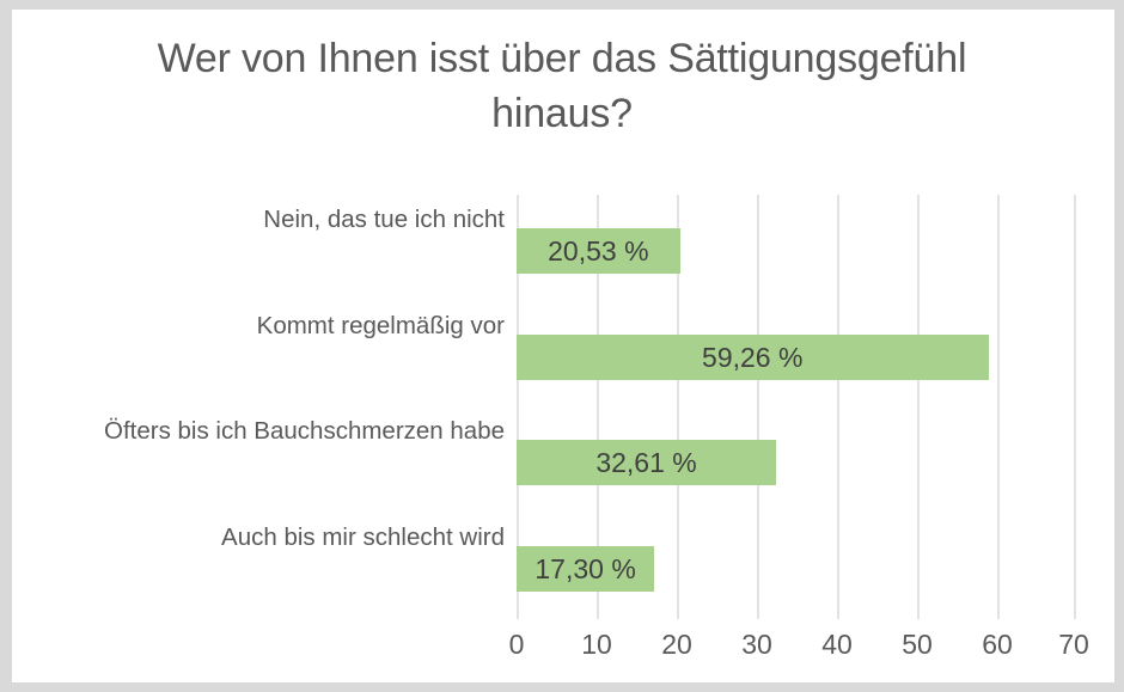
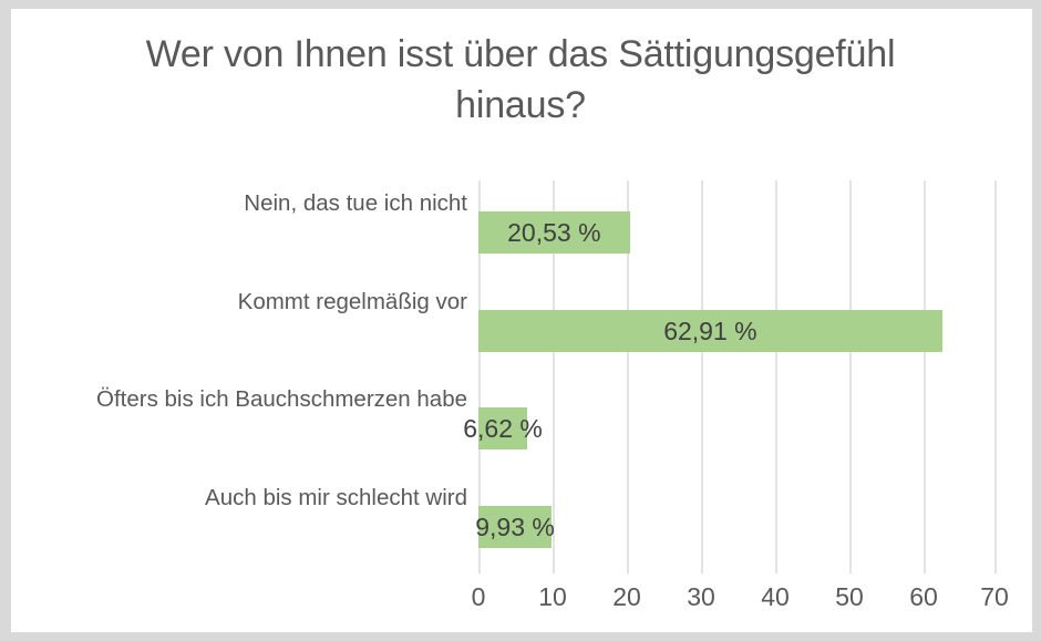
Kommt regelmäßig vor: 59,26 -> 62,91
Öfters bis ich Bauchschmerzen habe: 32,61 -> 6,62
Auch bis mir schlecht wird: 17,30 -> 9,93
